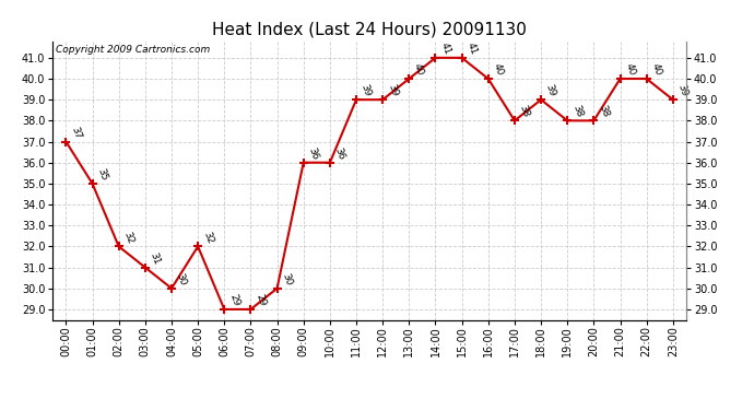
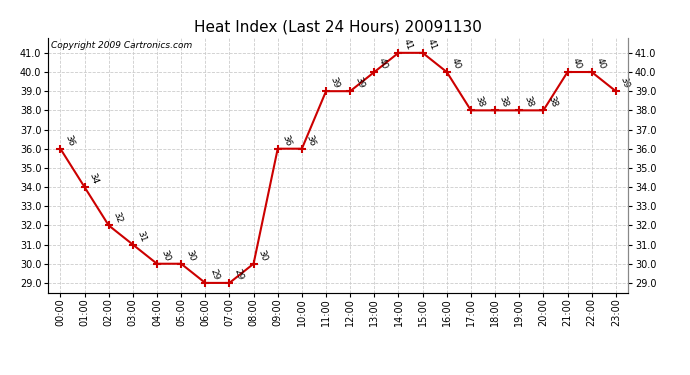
00:00: 37 -> 36
01:00: 35 -> 34
05:00: 32 -> 30
18:00: 39 -> 38
